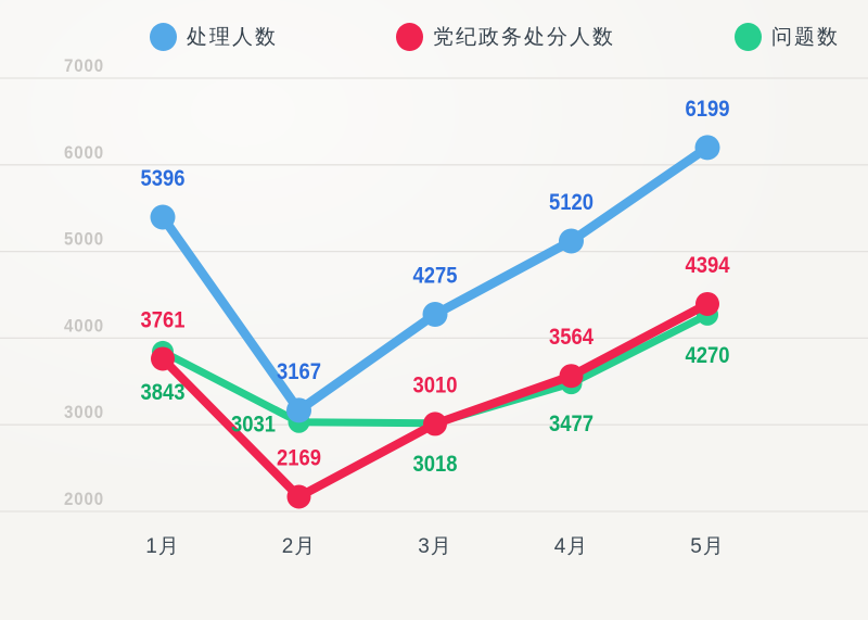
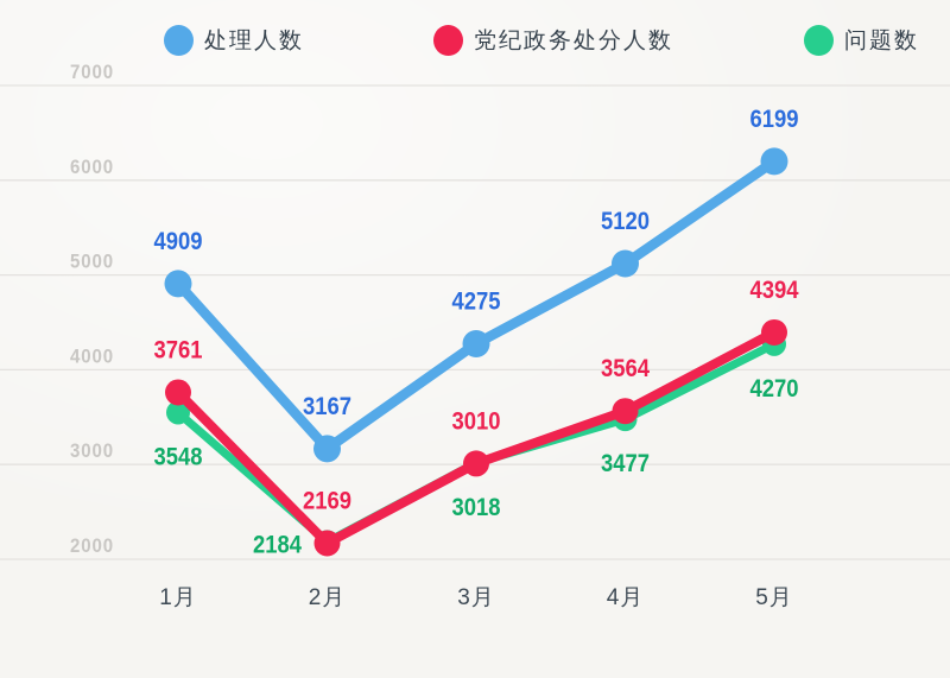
处理人数/1月: 5396 -> 4909
问题数/1月: 3843 -> 3548
问题数/2月: 3031 -> 2184
